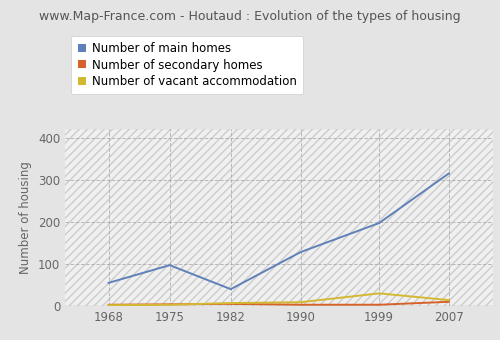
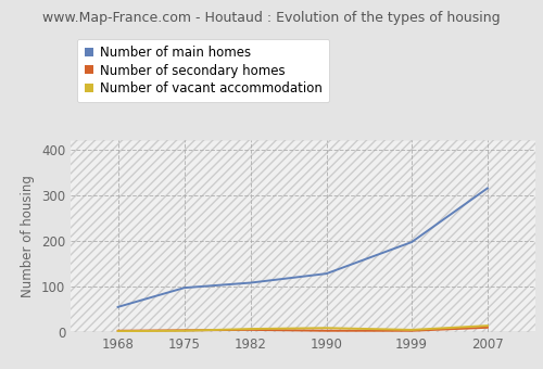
Number of main homes/1982: 40 -> 108
Number of vacant accommodation/1999: 30 -> 5
